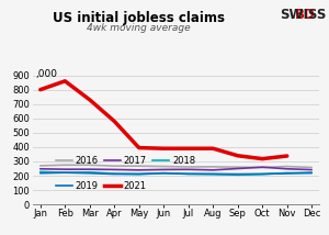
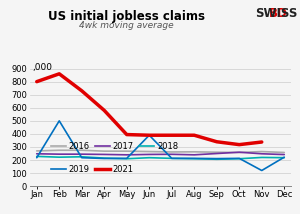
2019/Feb: 220 -> 500
2019/Jun: 220 -> 390
2019/Nov: 220 -> 120
